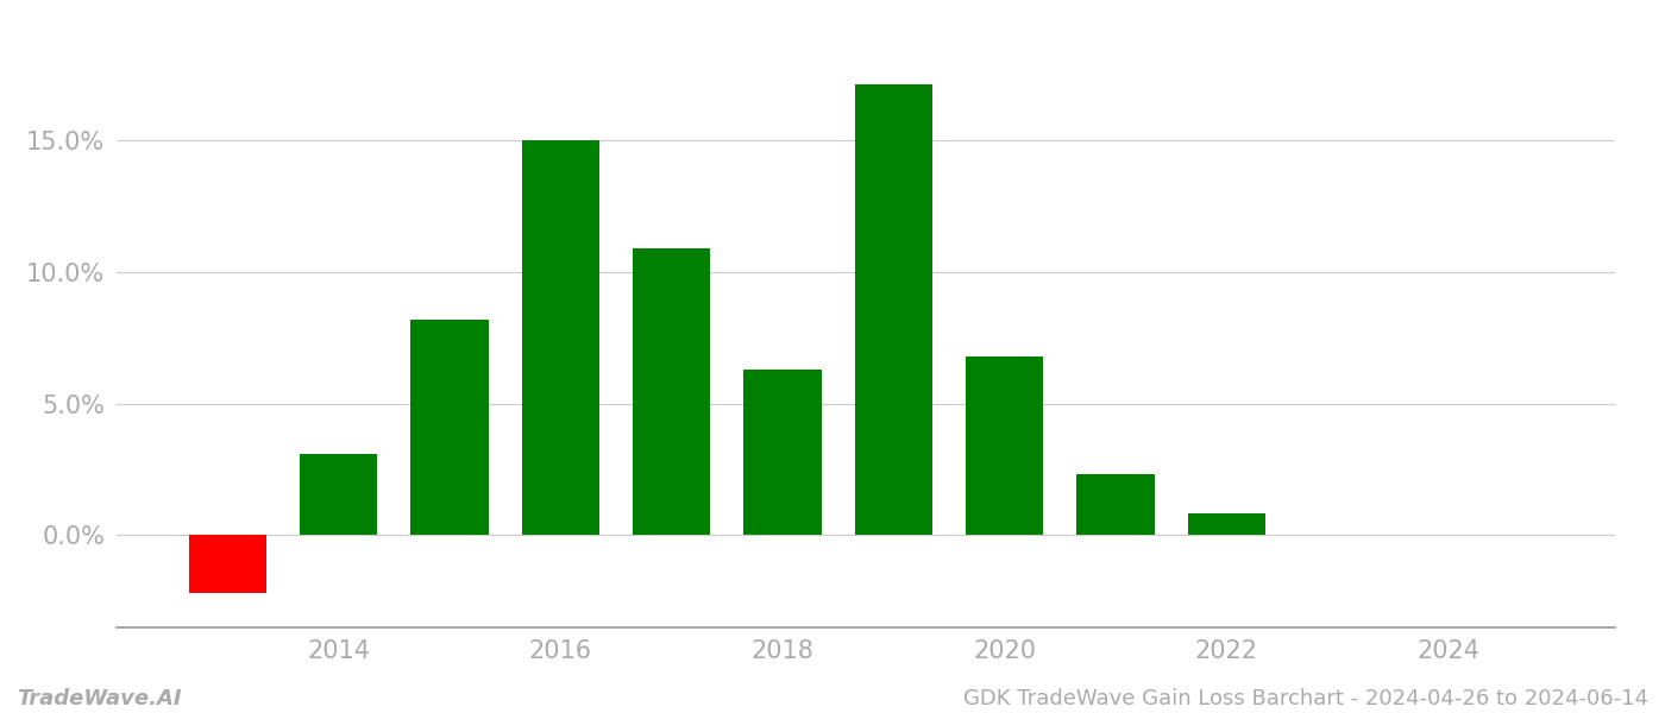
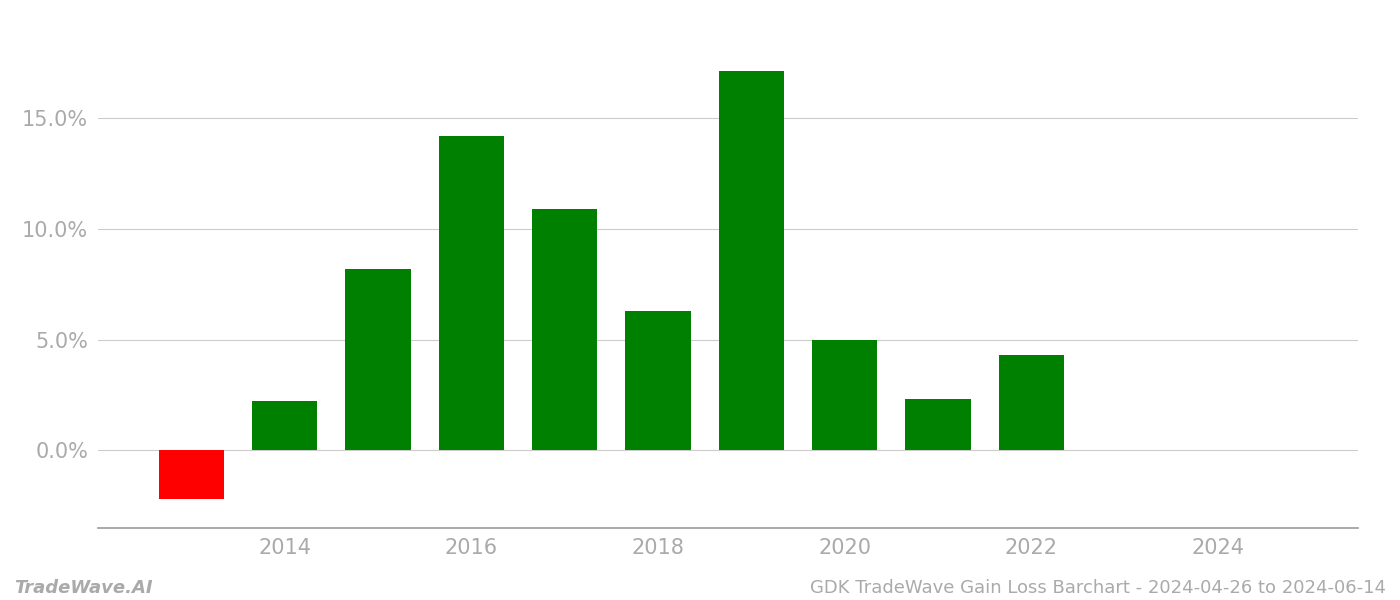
2014: 3.10% -> 2.25%
2016: 15.00% -> 14.20%
2020: 6.80% -> 5.00%
2022: 0.85% -> 4.30%
